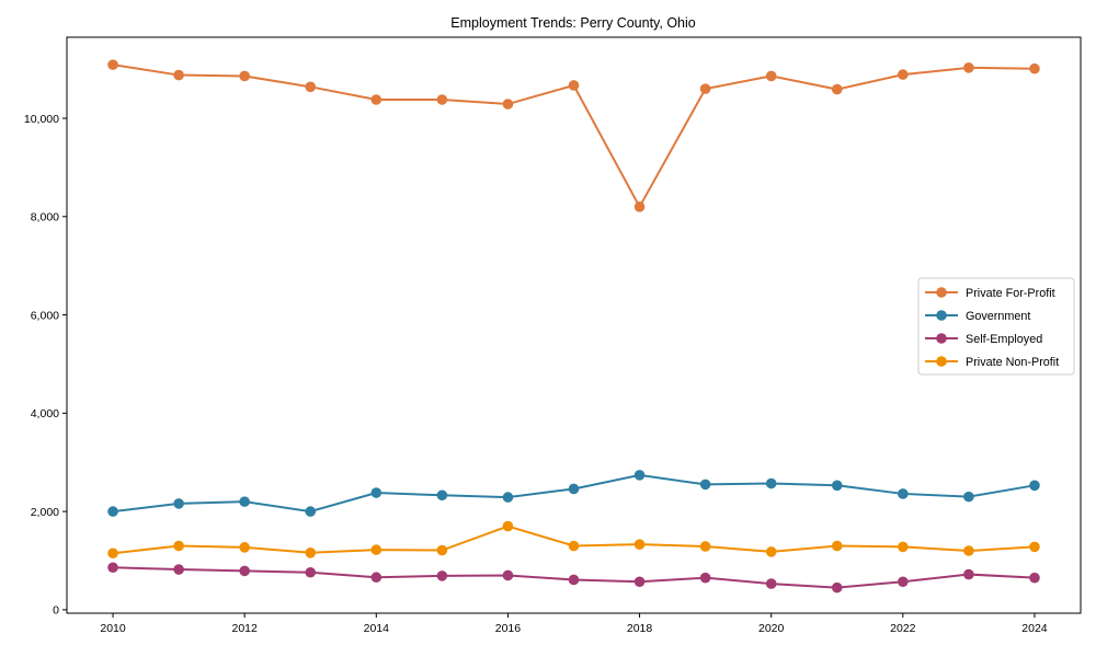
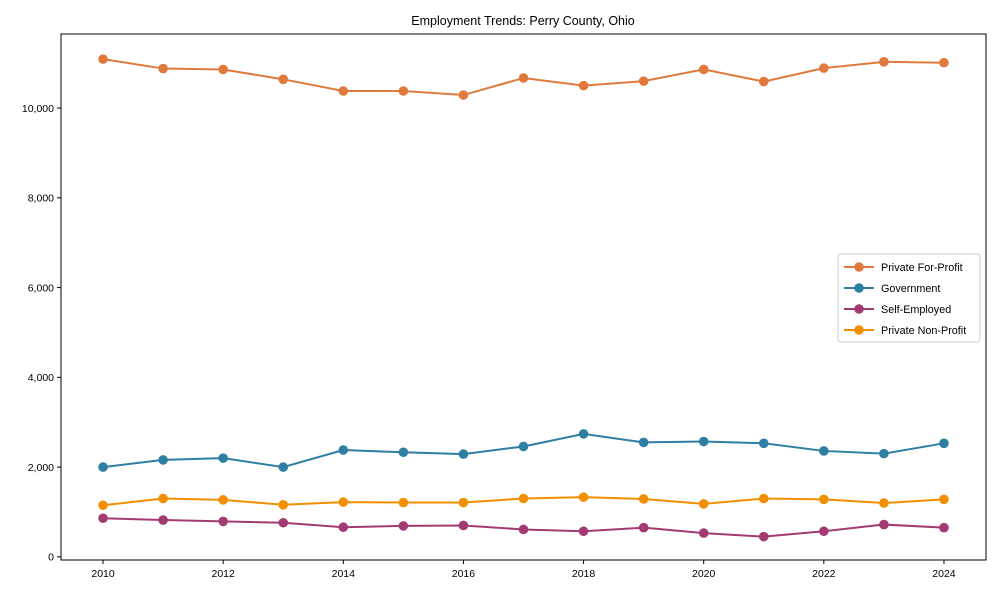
Private Non-Profit/2016: 1700 -> 1200
Private For-Profit/2018: 8200 -> 10500
